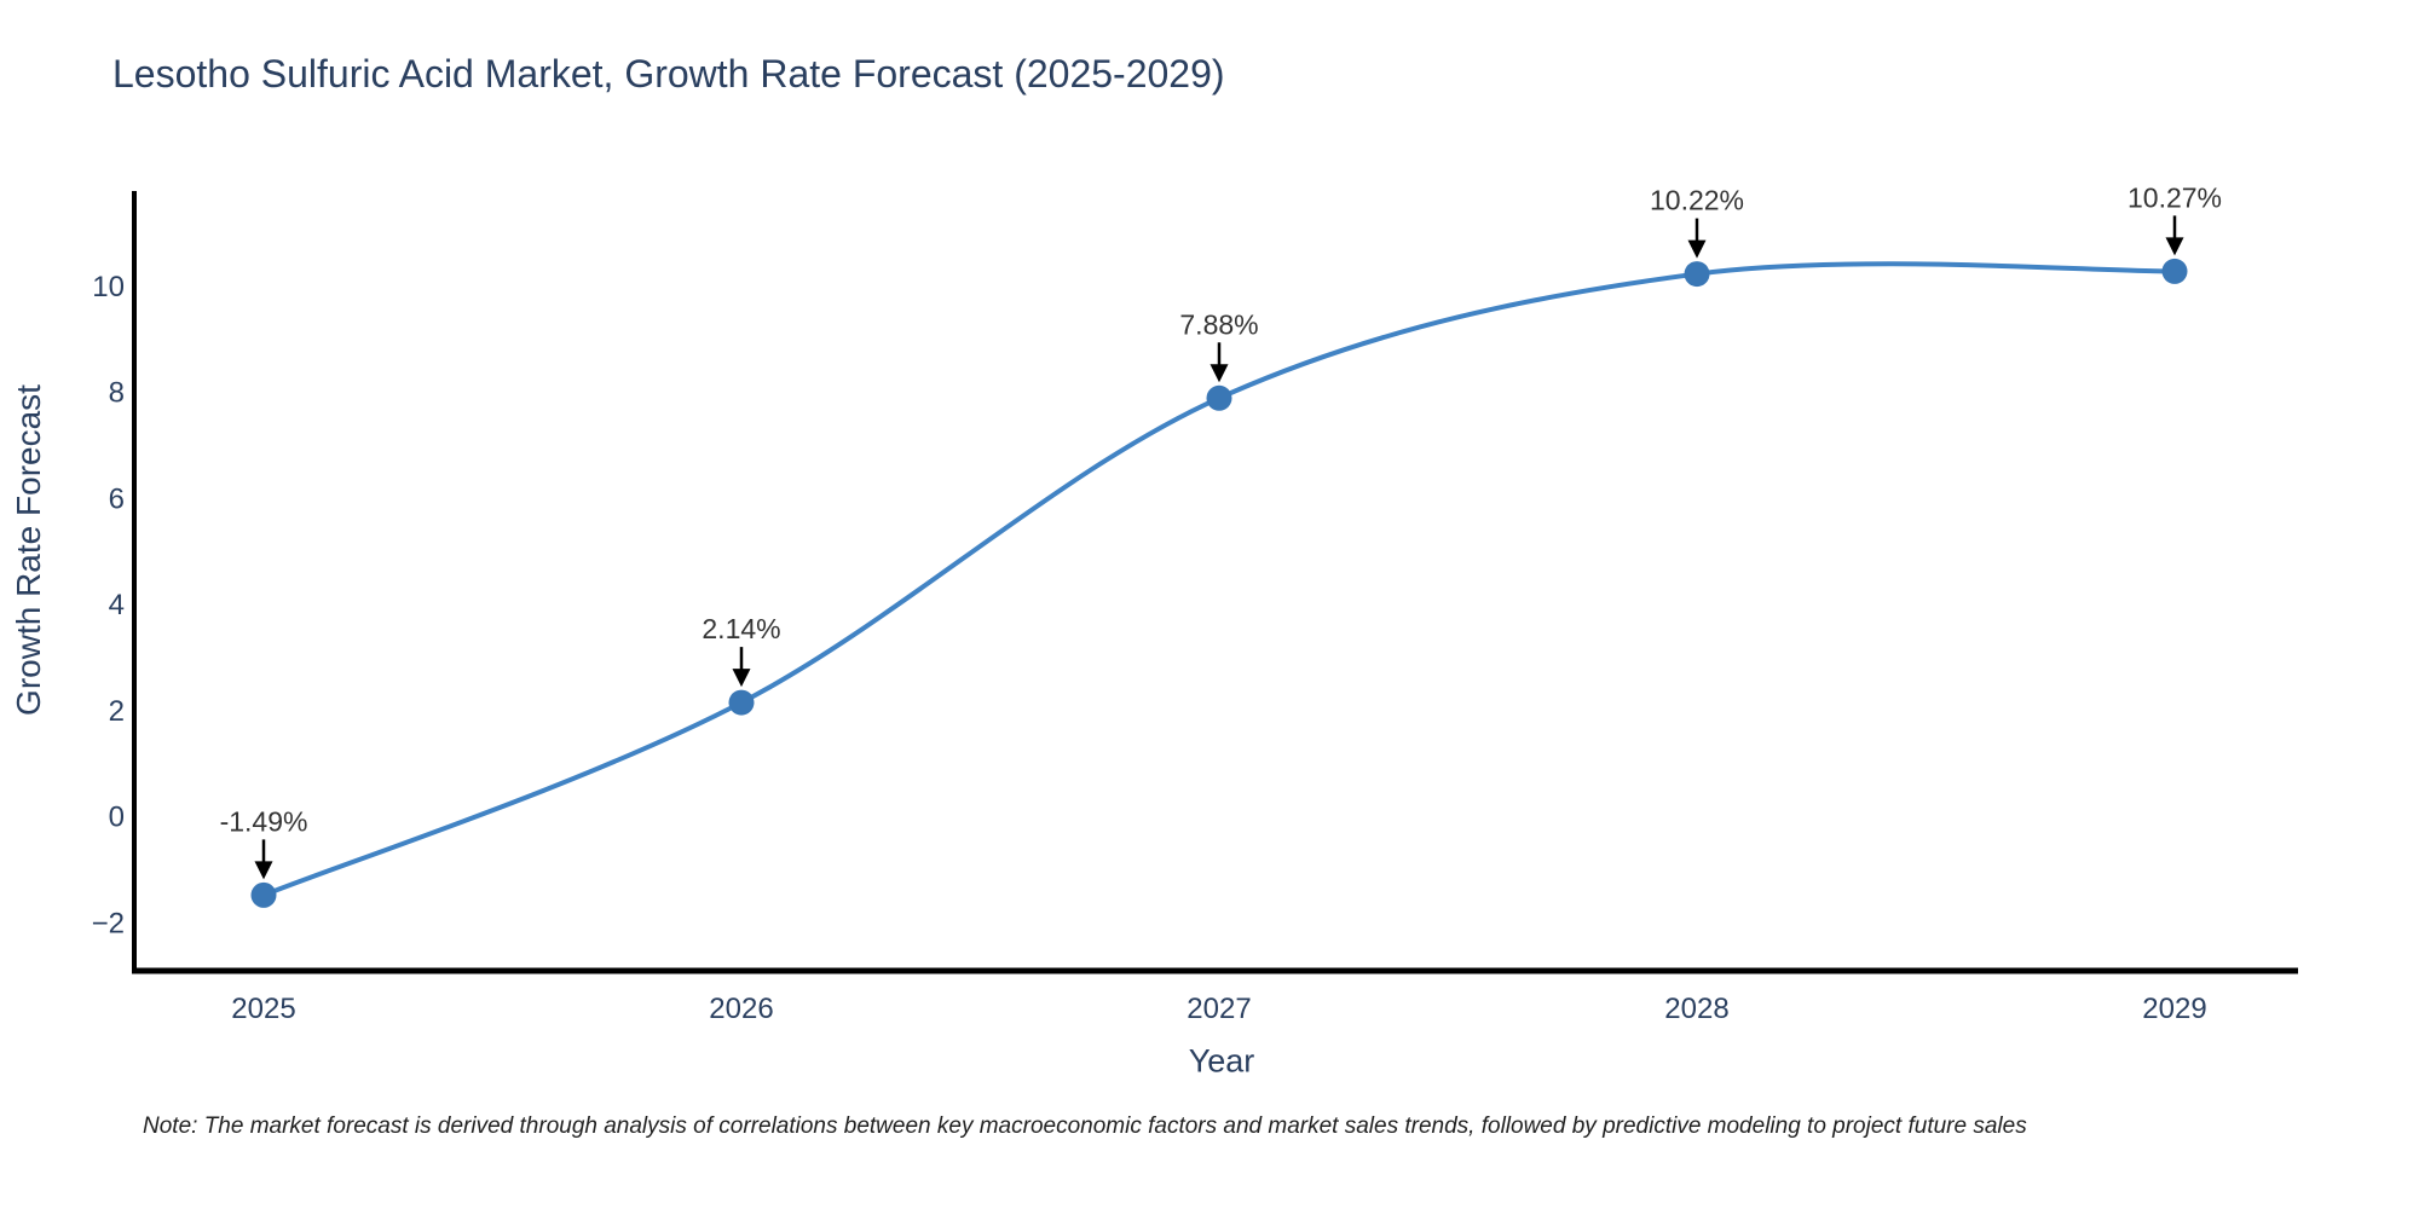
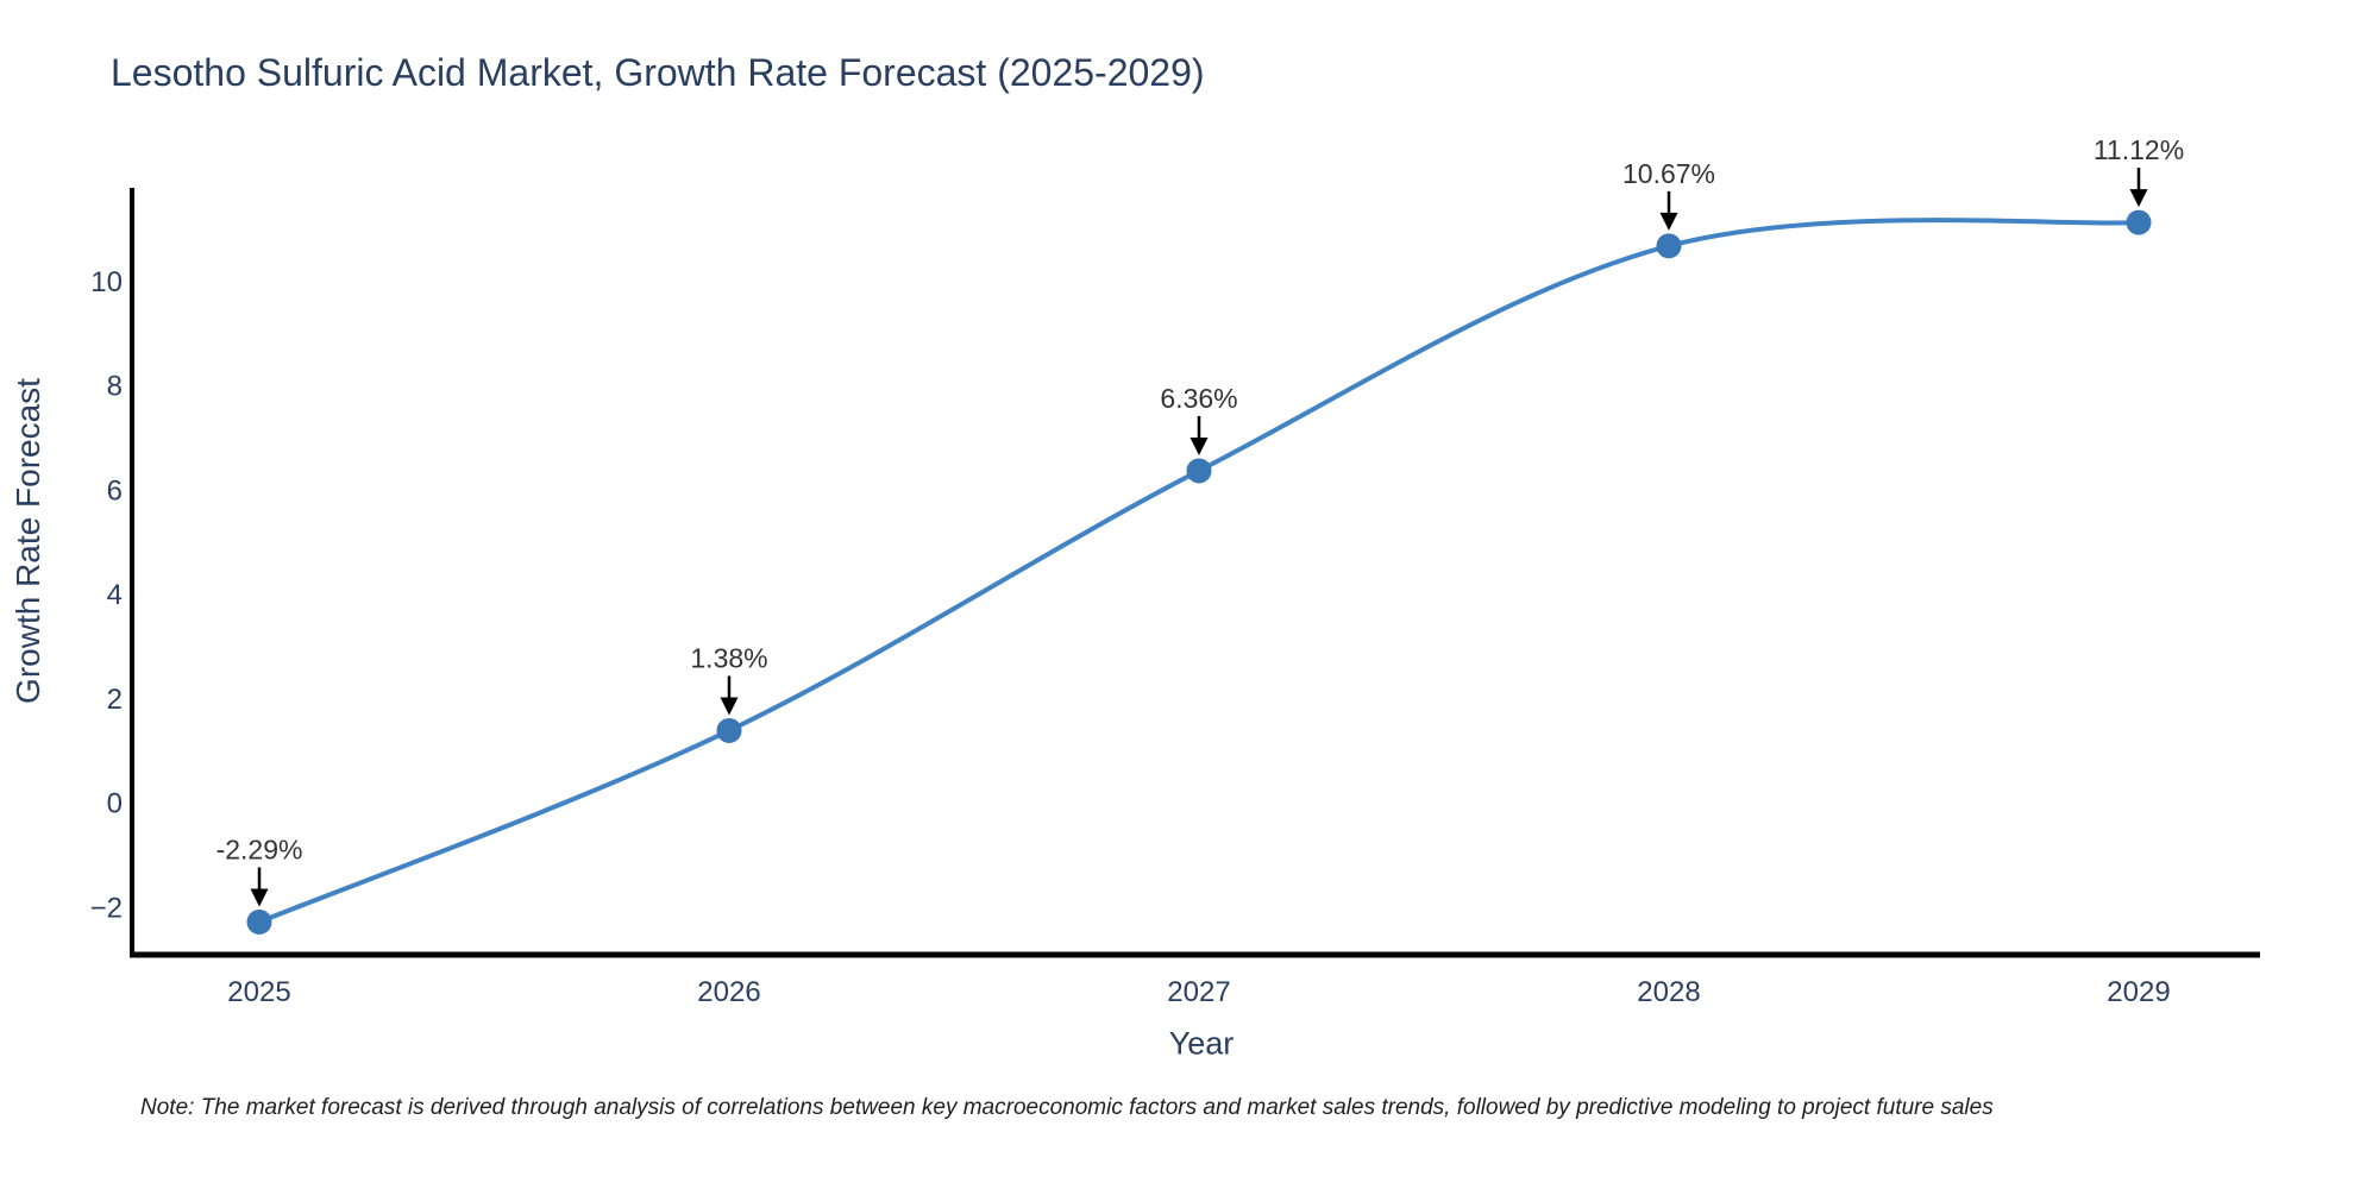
2025: -1.49% -> -2.29%
2026: 2.14% -> 1.38%
2027: 7.88% -> 6.36%
2028: 10.22% -> 10.67%
2029: 10.27% -> 11.12%
